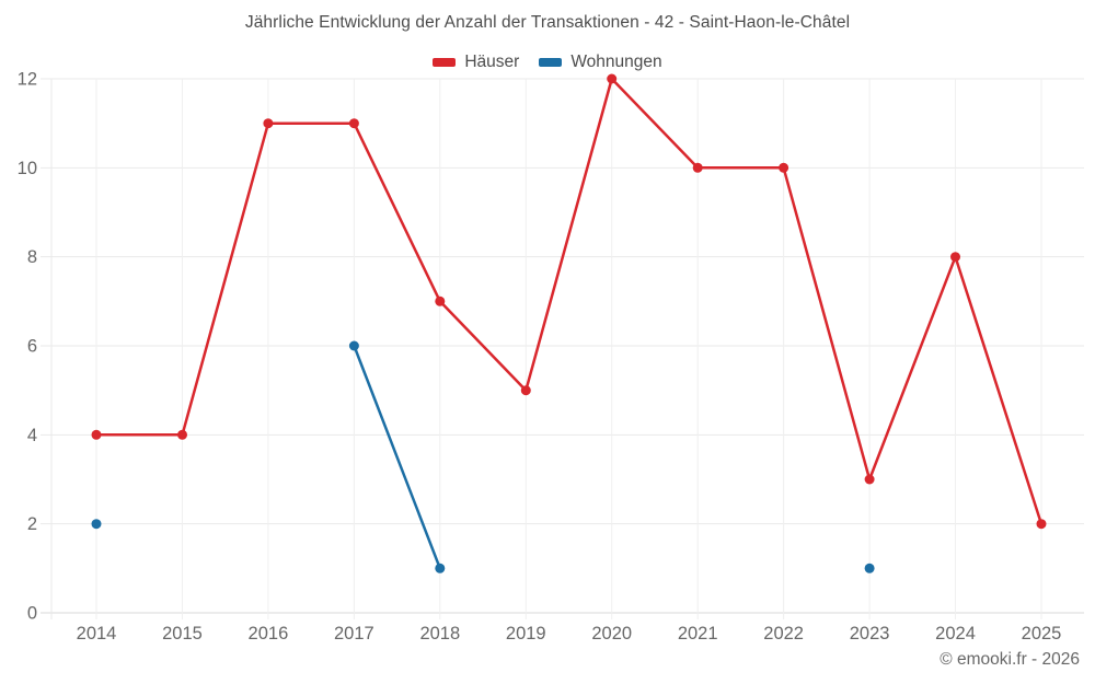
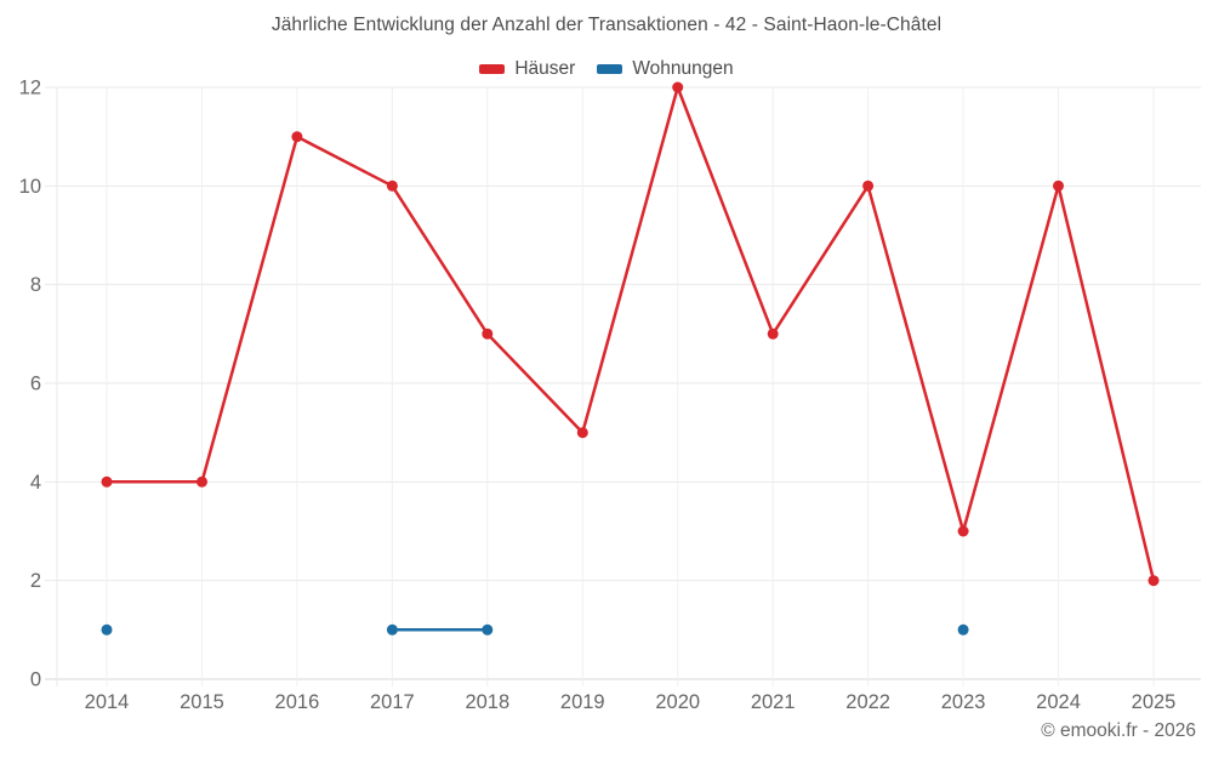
Wohnungen/2014: 2 -> 1
Häuser/2017: 11 -> 10
Wohnungen/2017: 6 -> 1
Häuser/2021: 10 -> 7
Häuser/2024: 8 -> 10
